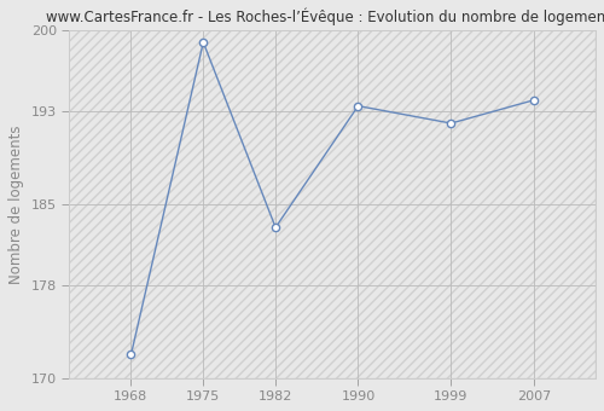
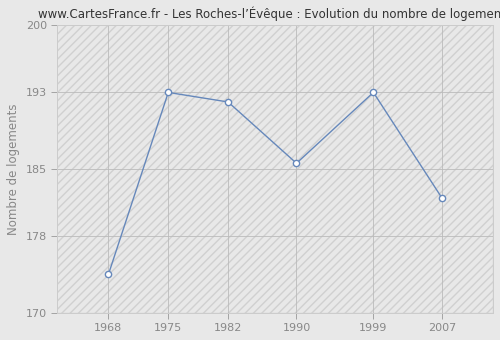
1968: 172.0 -> 174.0
1975: 199.0 -> 193.0
1982: 183.0 -> 192.0
1990: 193.5 -> 185.6
1999: 192.0 -> 193.0
2007: 194.0 -> 182.0
